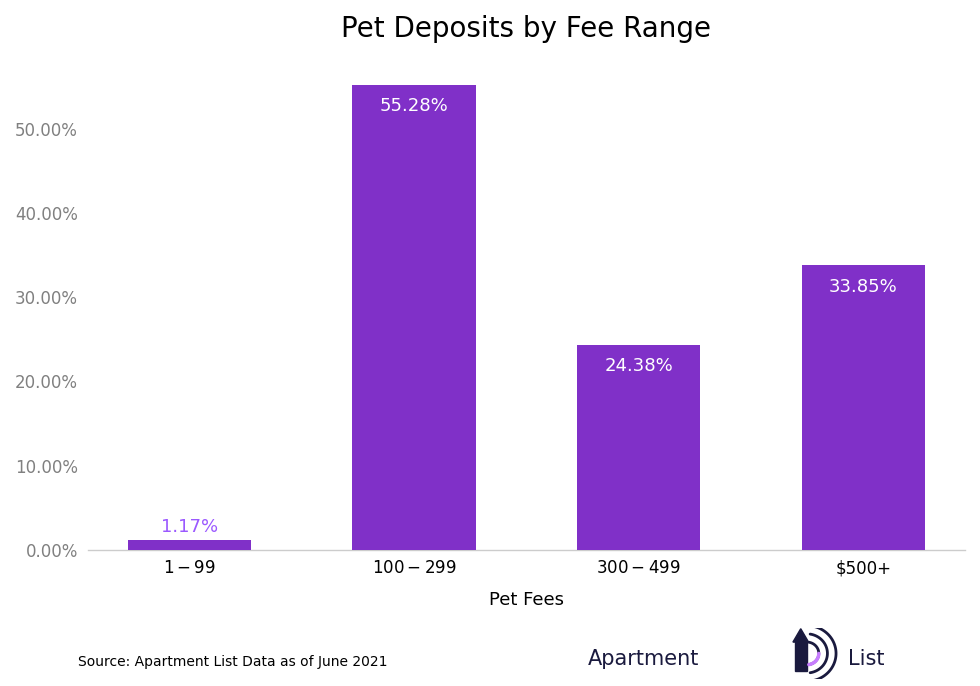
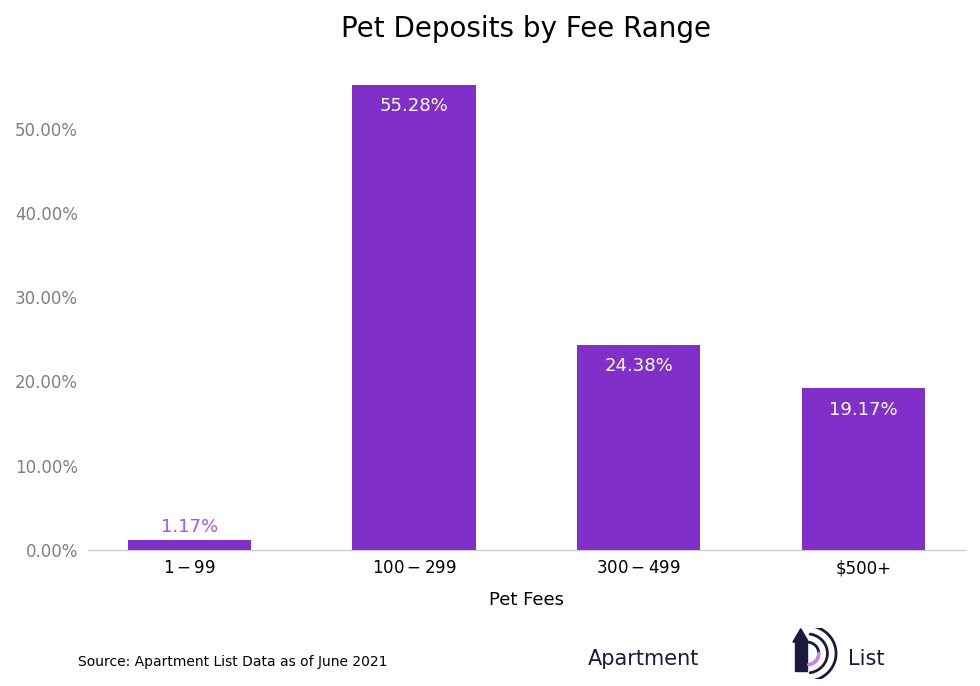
Pet Deposits by Fee Range/$500+: 33.85% -> 19.17%
